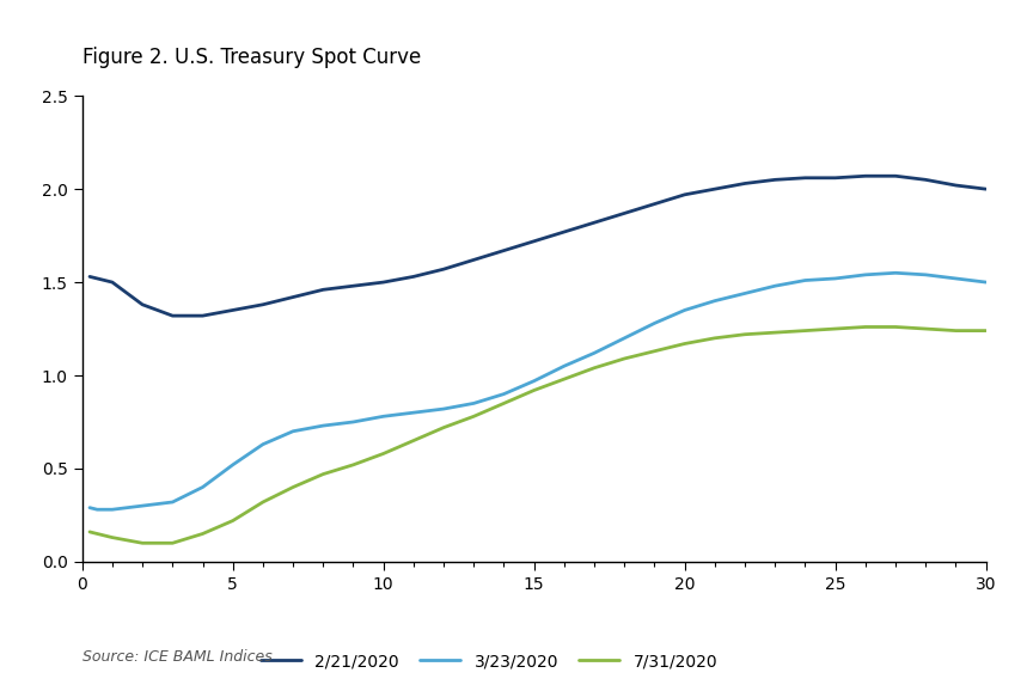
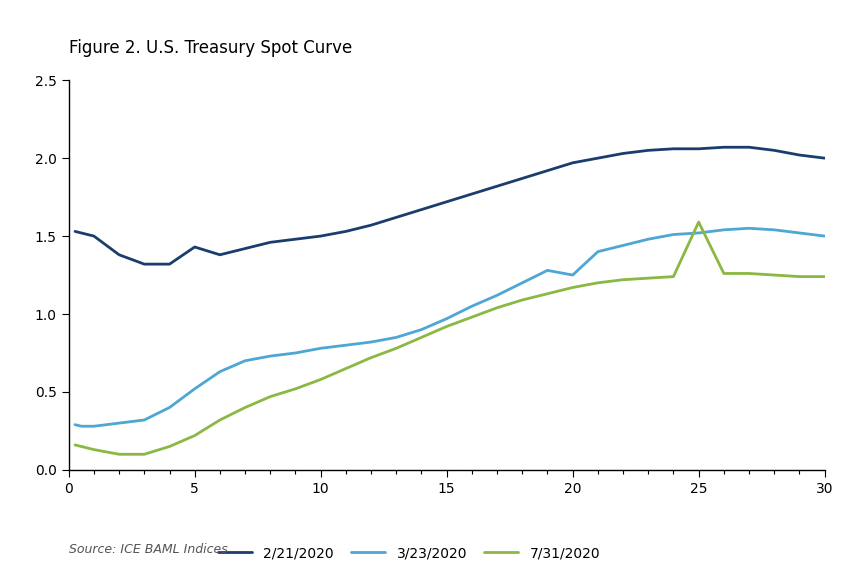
2/21/2020/5: 1.35 -> 1.43
3/23/2020/20: 1.35 -> 1.25
7/31/2020/25: 1.25 -> 1.59
